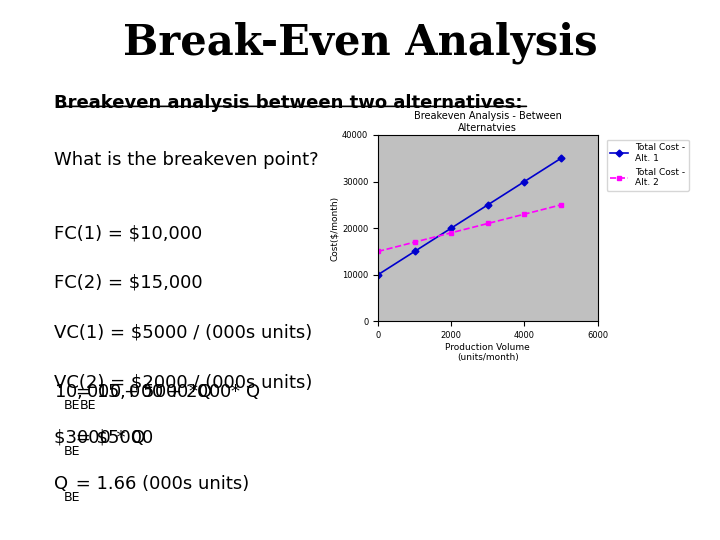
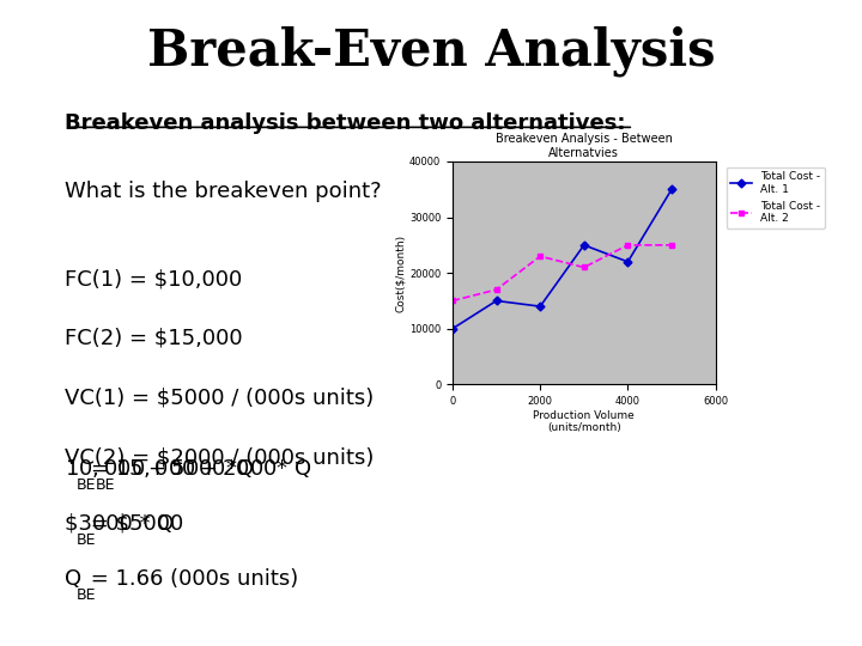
Total Cost - Alt. 1/2000: 20000 -> 14000
Total Cost - Alt. 2/2000: 19000 -> 23000
Total Cost - Alt. 1/4000: 30000 -> 22000
Total Cost - Alt. 2/4000: 23000 -> 25000
